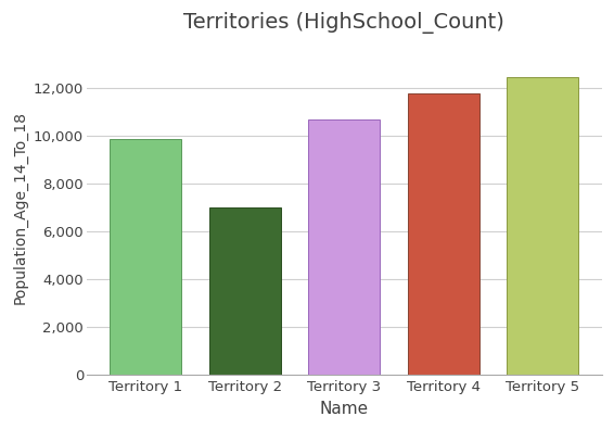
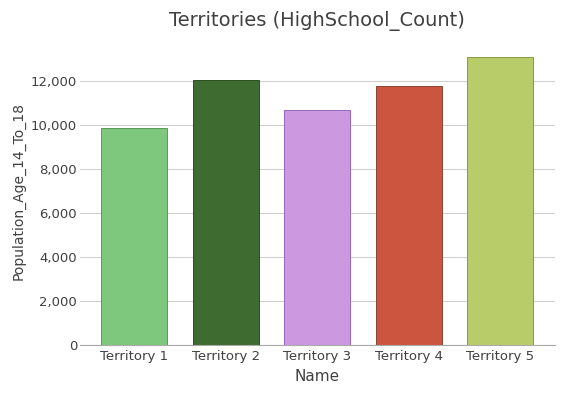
Territory 2: 7,000 -> 12,050
Territory 5: 12,450 -> 13,100
